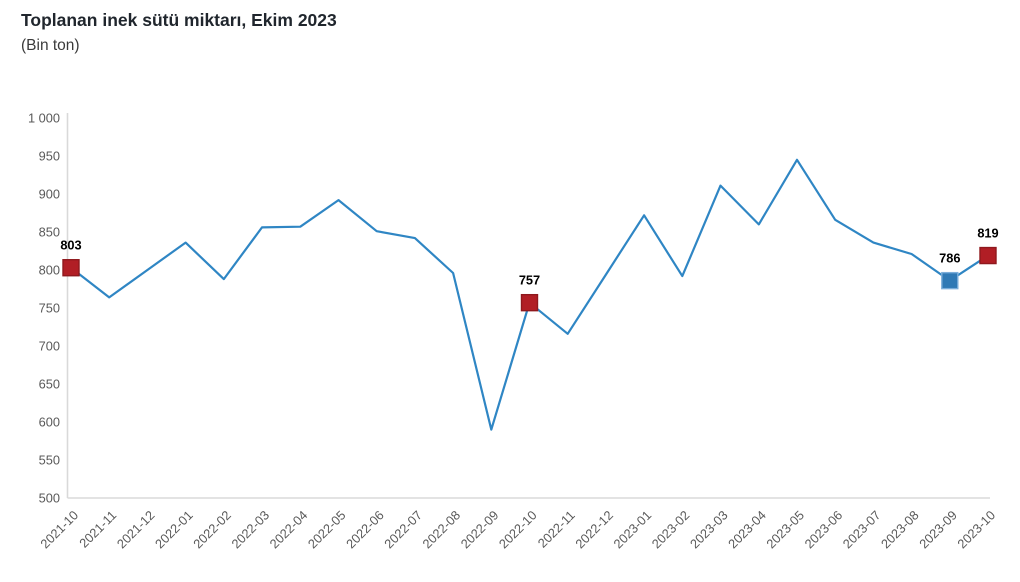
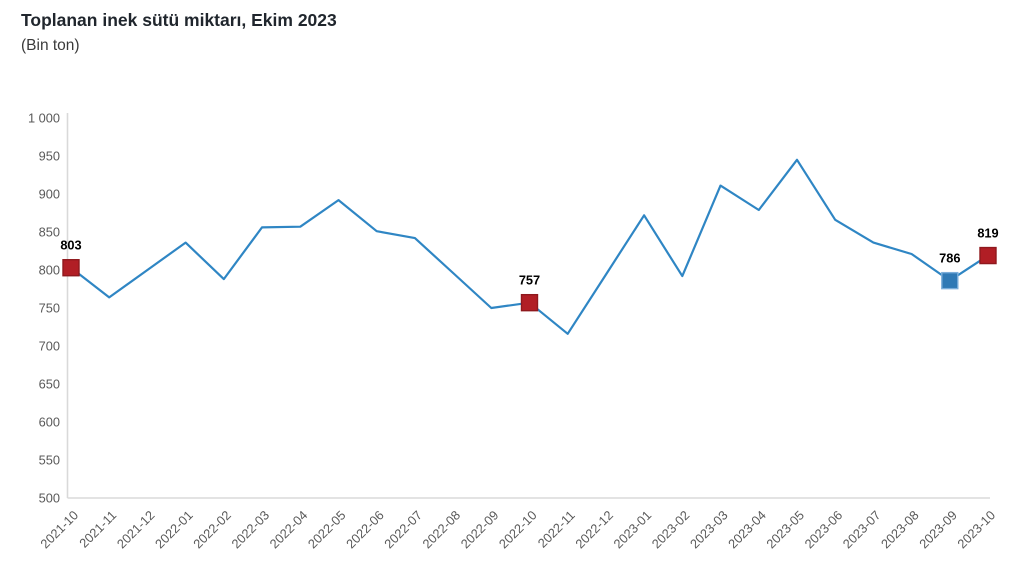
2022-09: 590 -> 750
2023-04: 860 -> 880
